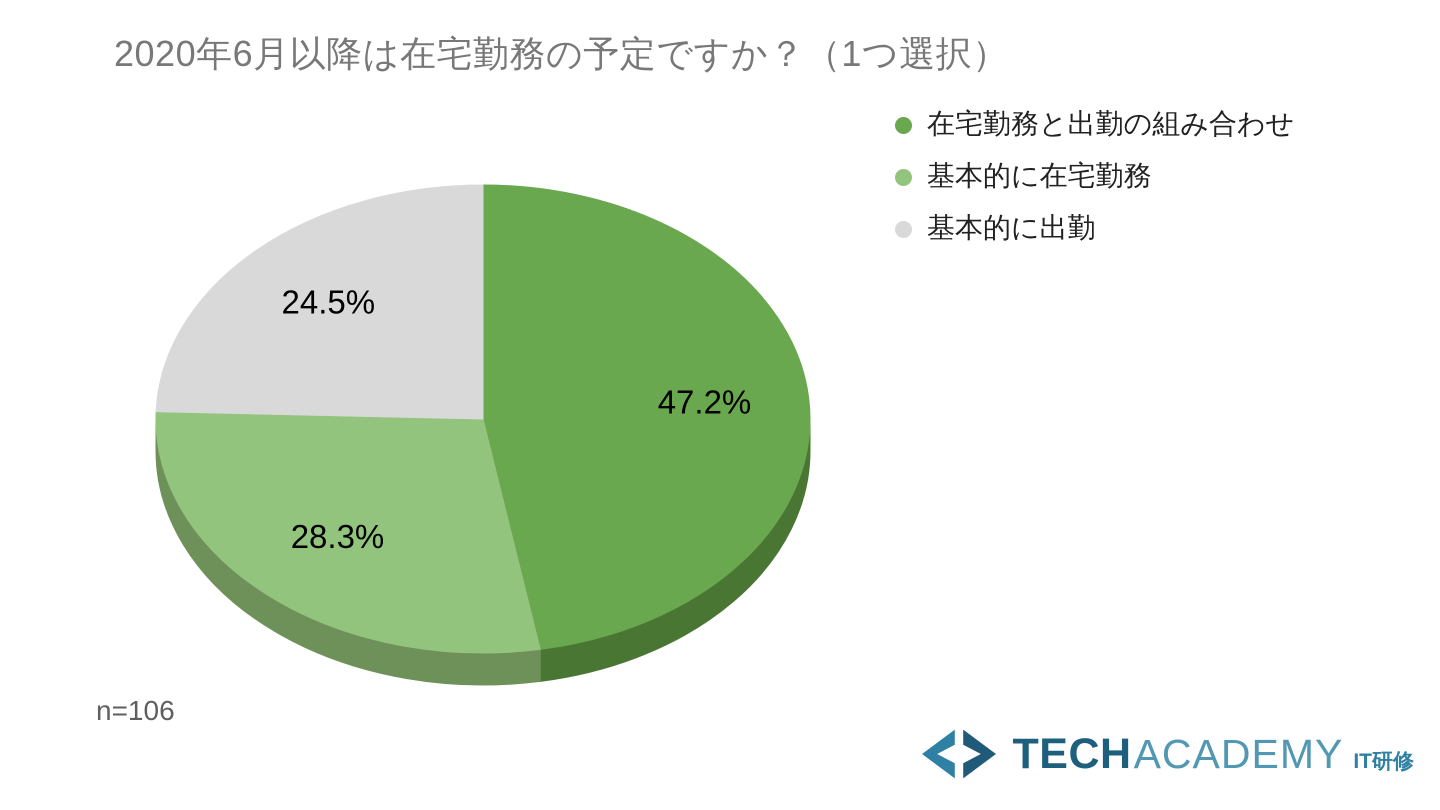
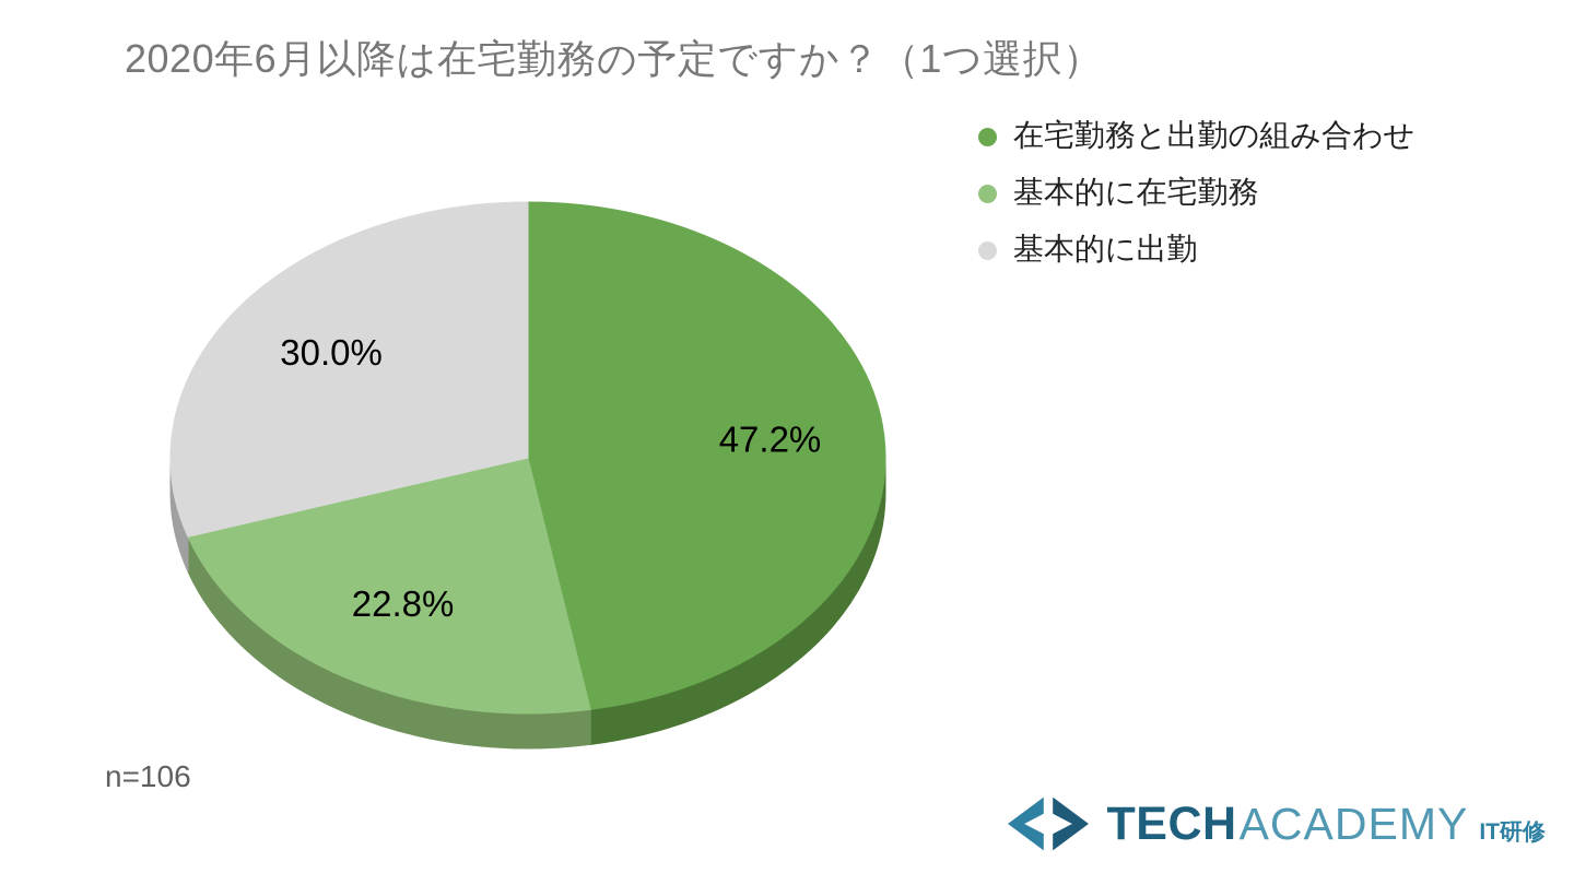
基本的に在宅勤務: 28.3% -> 22.8%
基本的に出勤: 24.5% -> 30.0%
